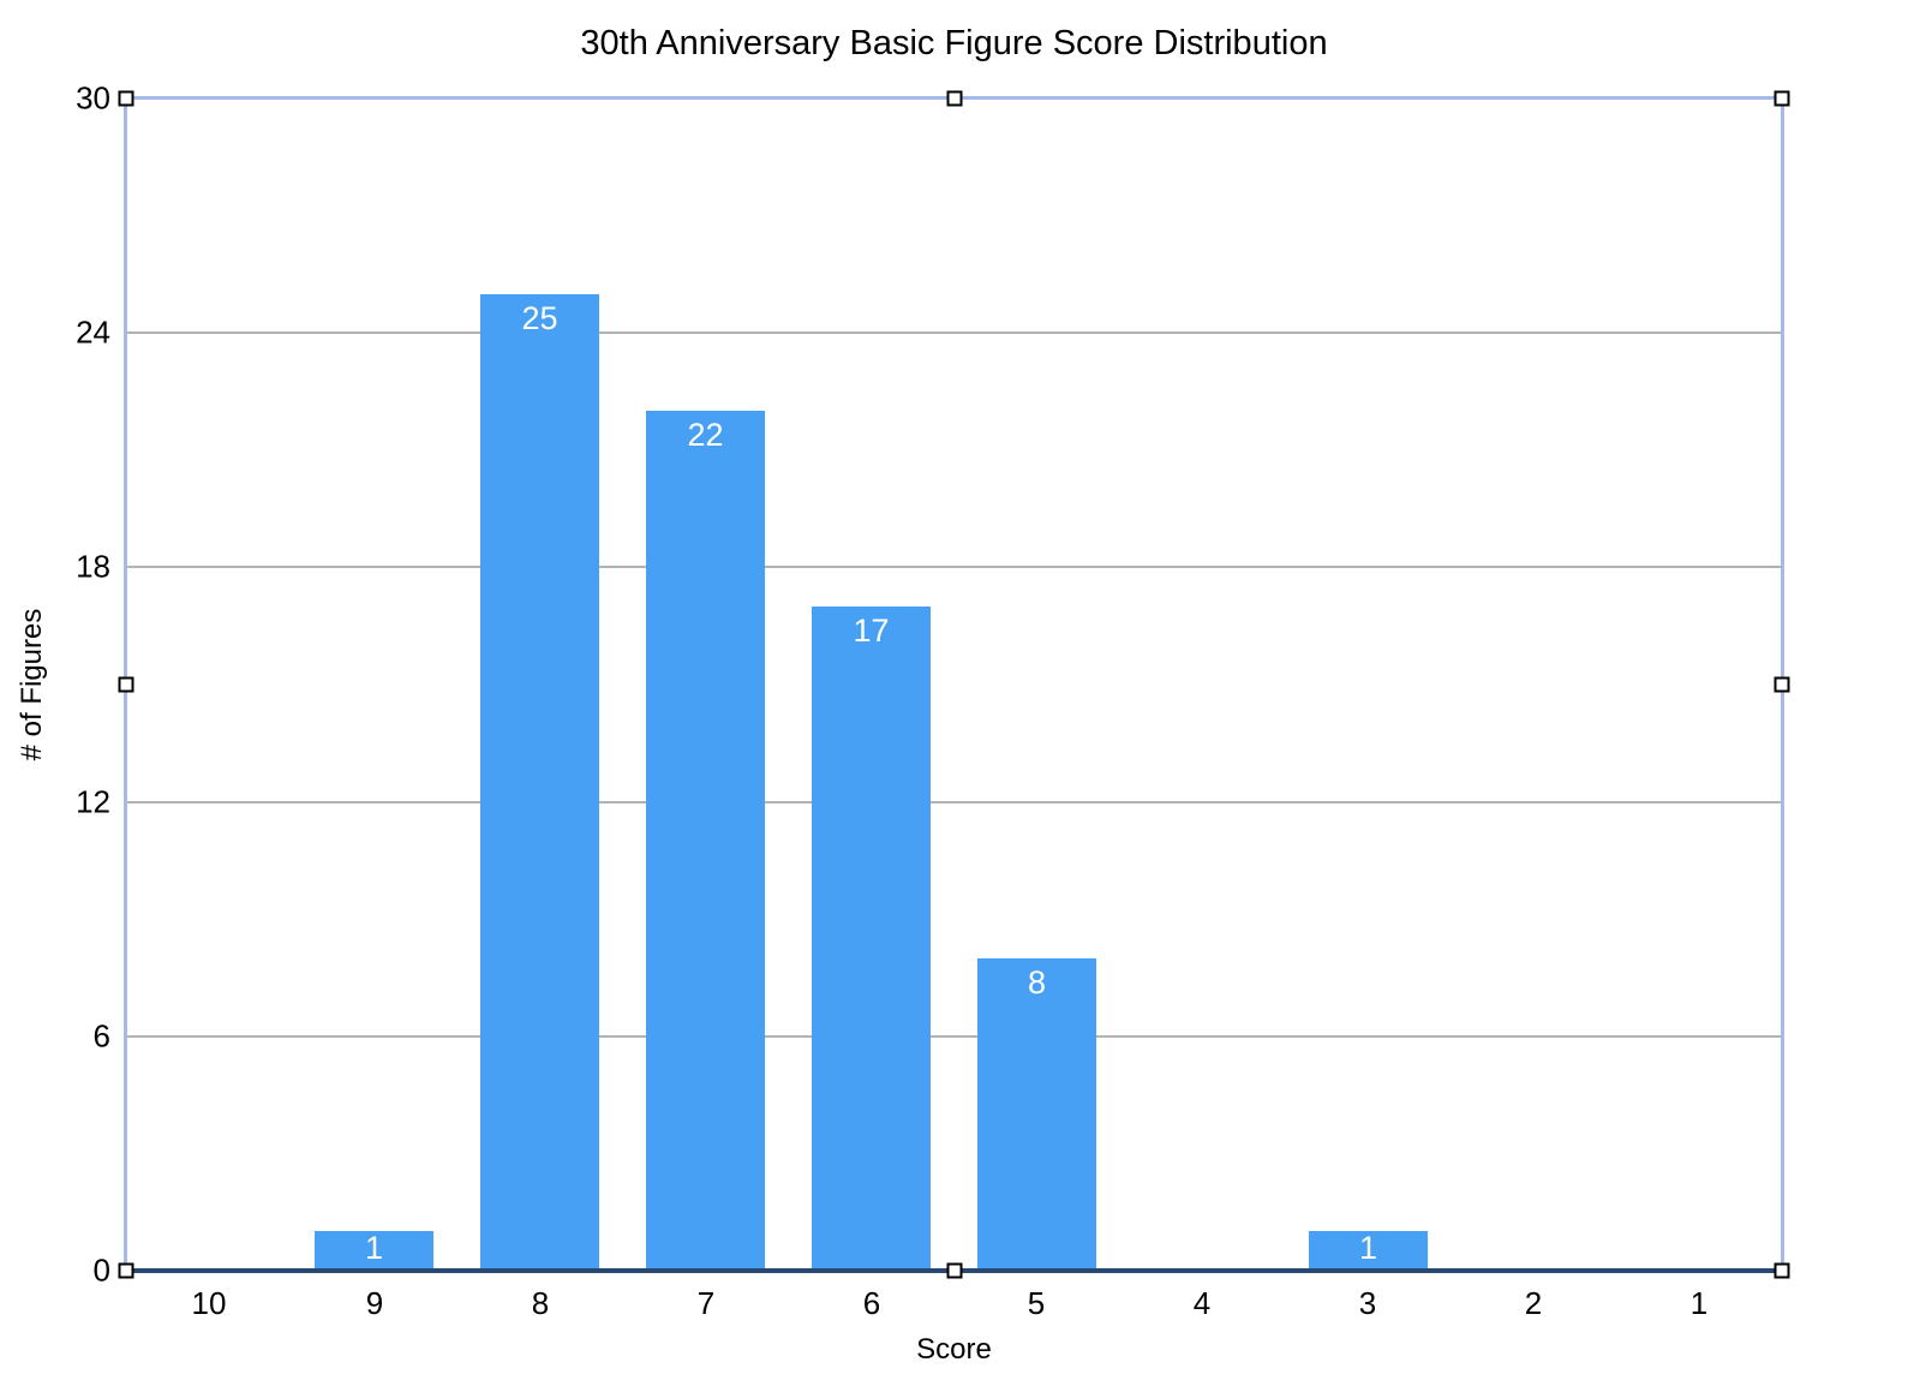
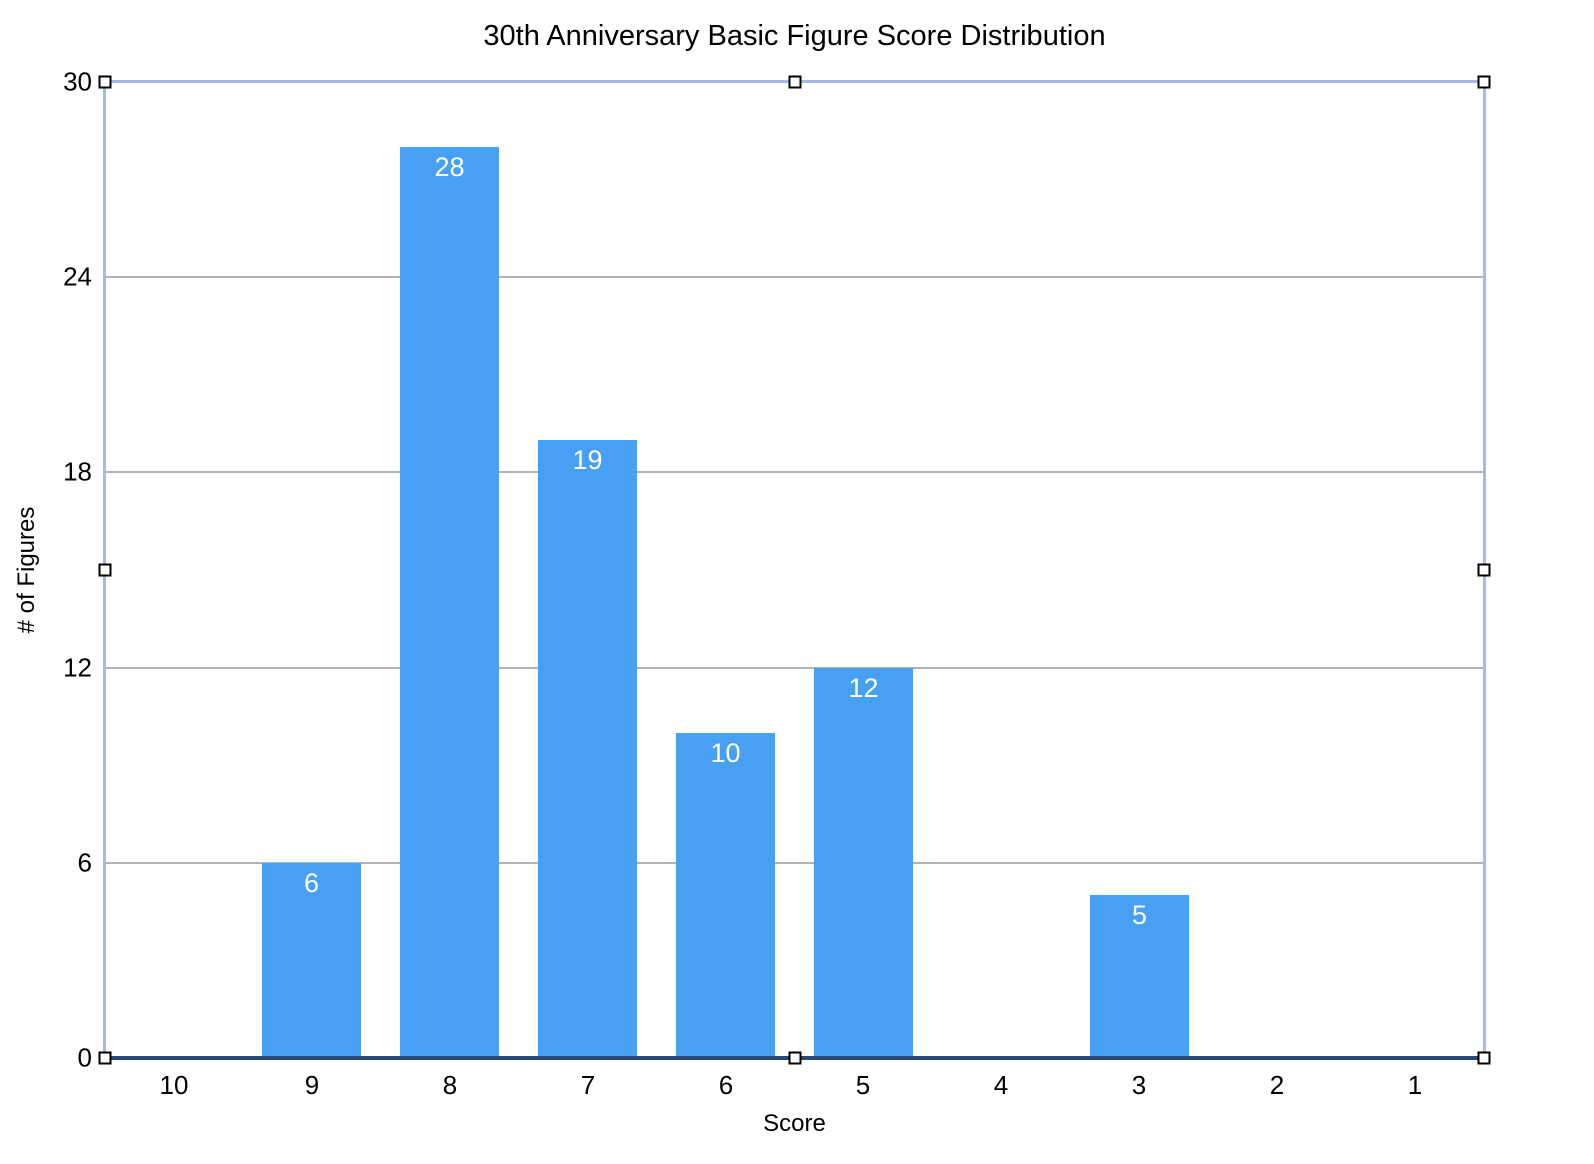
9: 1 -> 6
8: 25 -> 28
7: 22 -> 19
6: 17 -> 10
5: 8 -> 12
3: 1 -> 5
